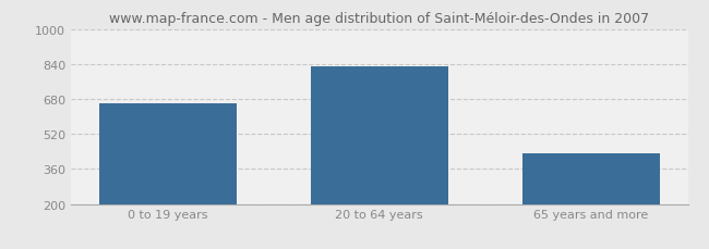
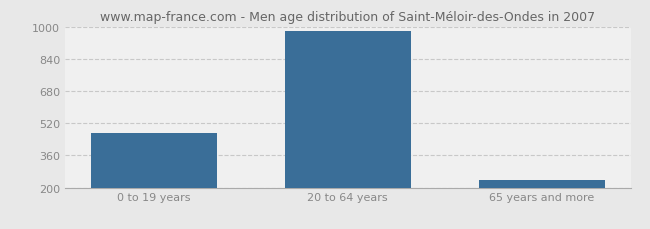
0 to 19 years: 660 -> 470
20 to 64 years: 830 -> 980
65 years and more: 430 -> 240
